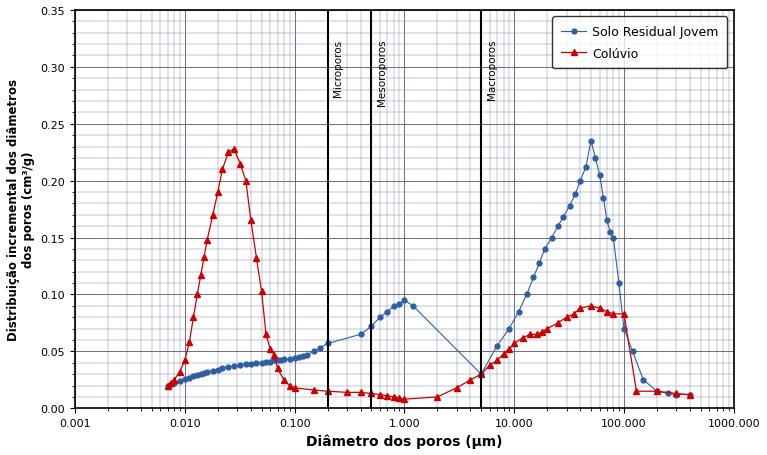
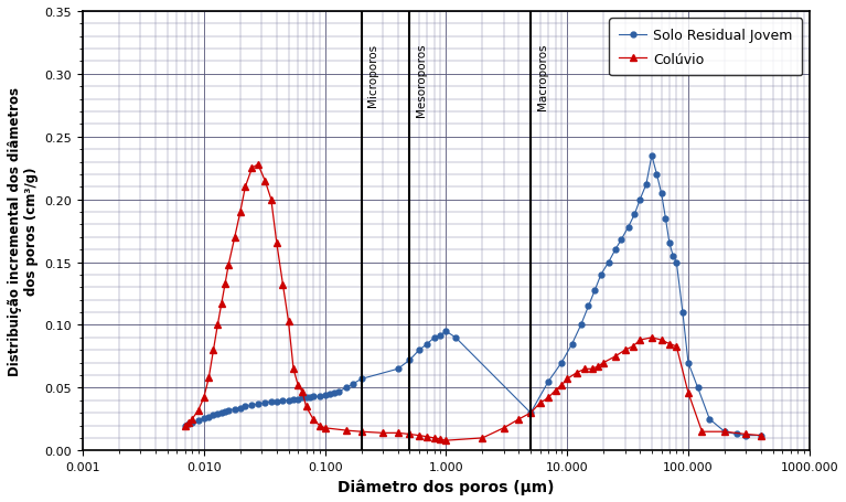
Colúvio/100.000: 0.083 -> 0.046
